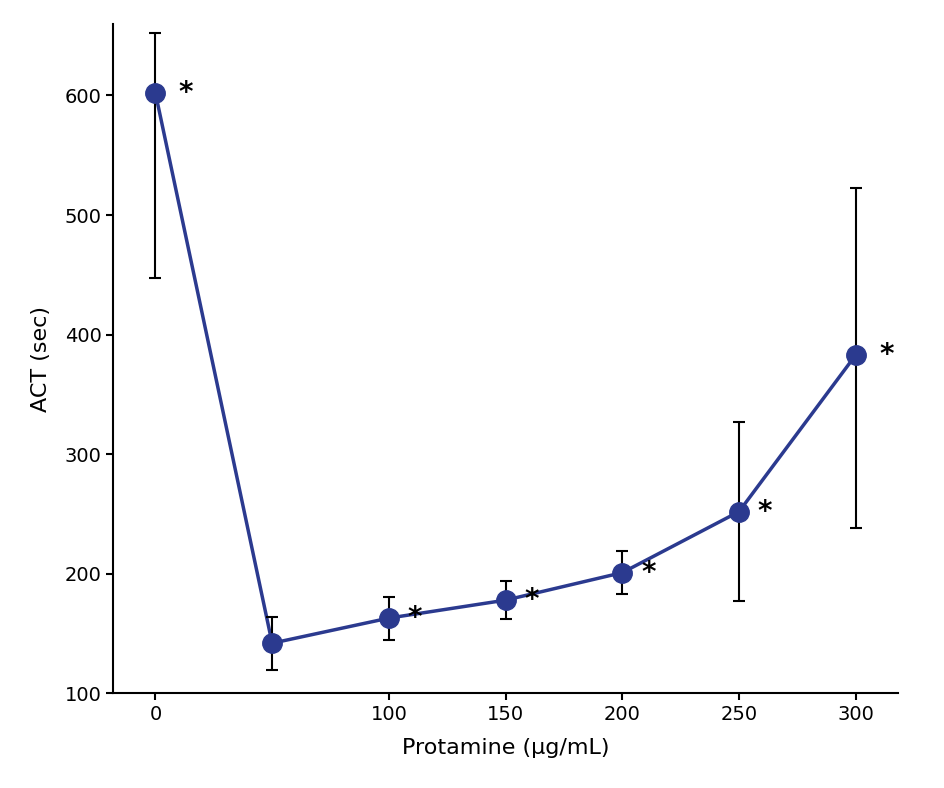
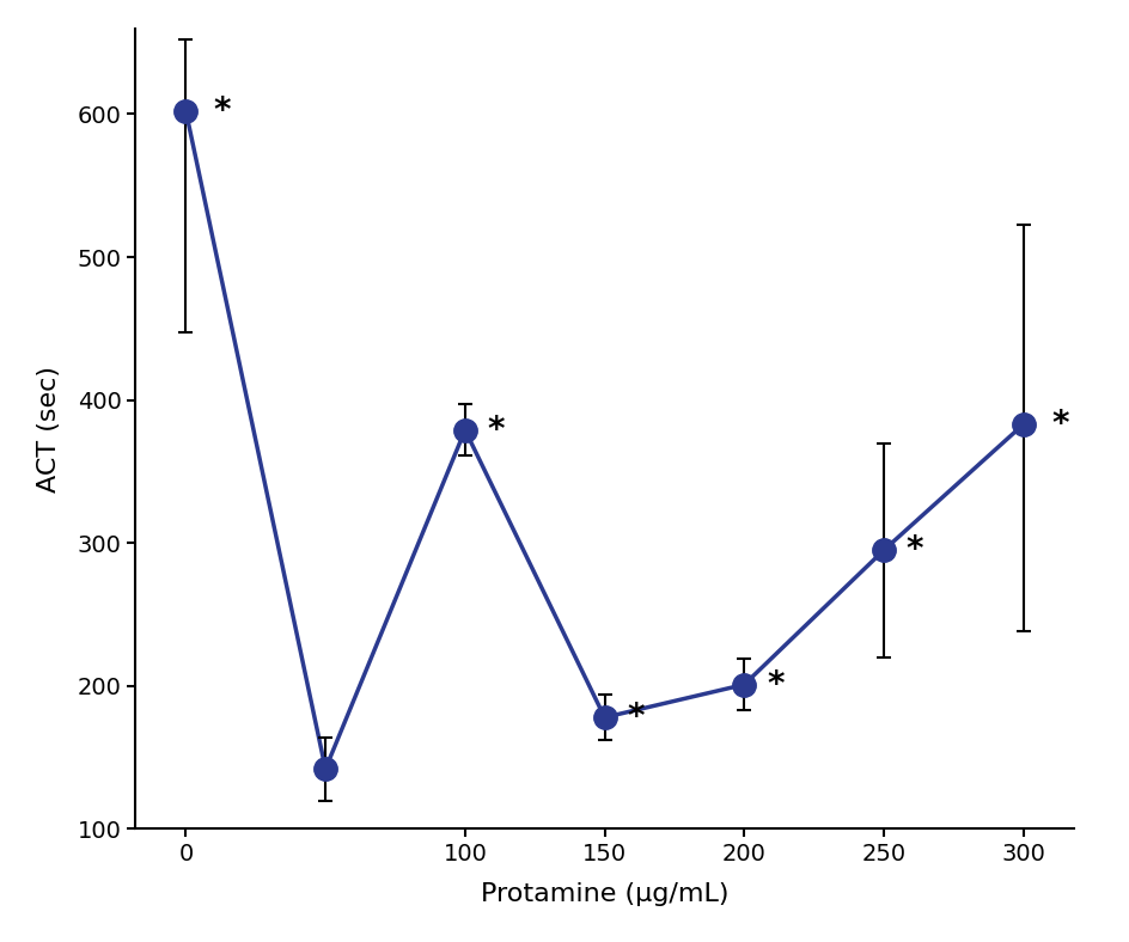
100: 163 -> 379
250: 252 -> 295
